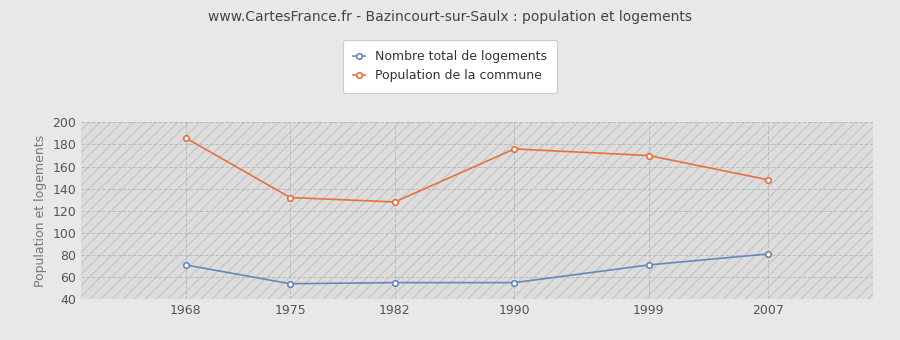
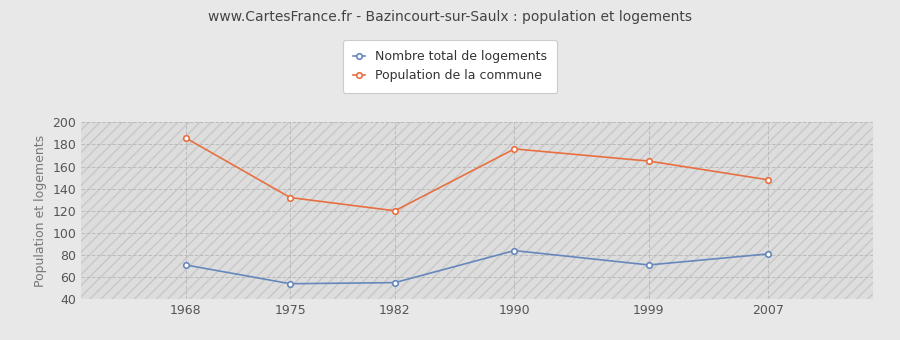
Population de la commune/1982: 128 -> 120
Nombre total de logements/1990: 55 -> 84
Population de la commune/1999: 170 -> 165
